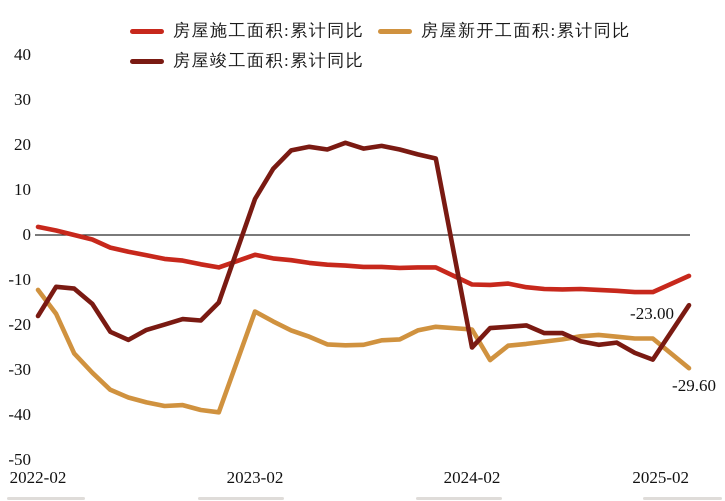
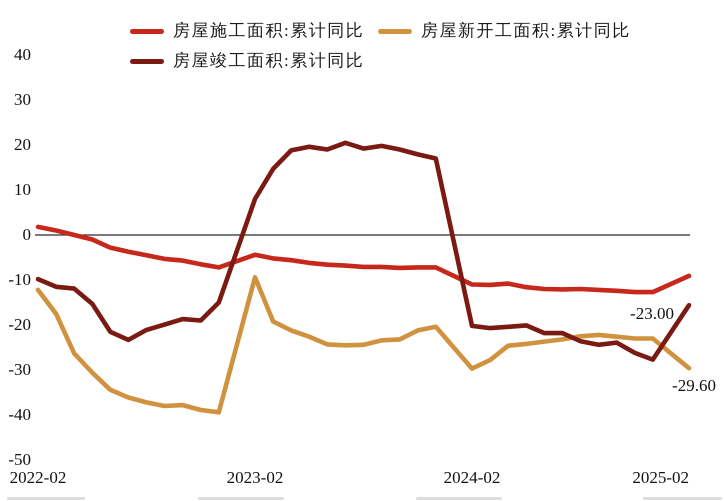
房屋竣工面积:累计同比/2022-02: -18 -> -10
房屋新开工面积:累计同比/2023-02: -17 -> -9
房屋新开工面积:累计同比/2024-02: -21 -> -30
房屋竣工面积:累计同比/2024-02: -25 -> -20
